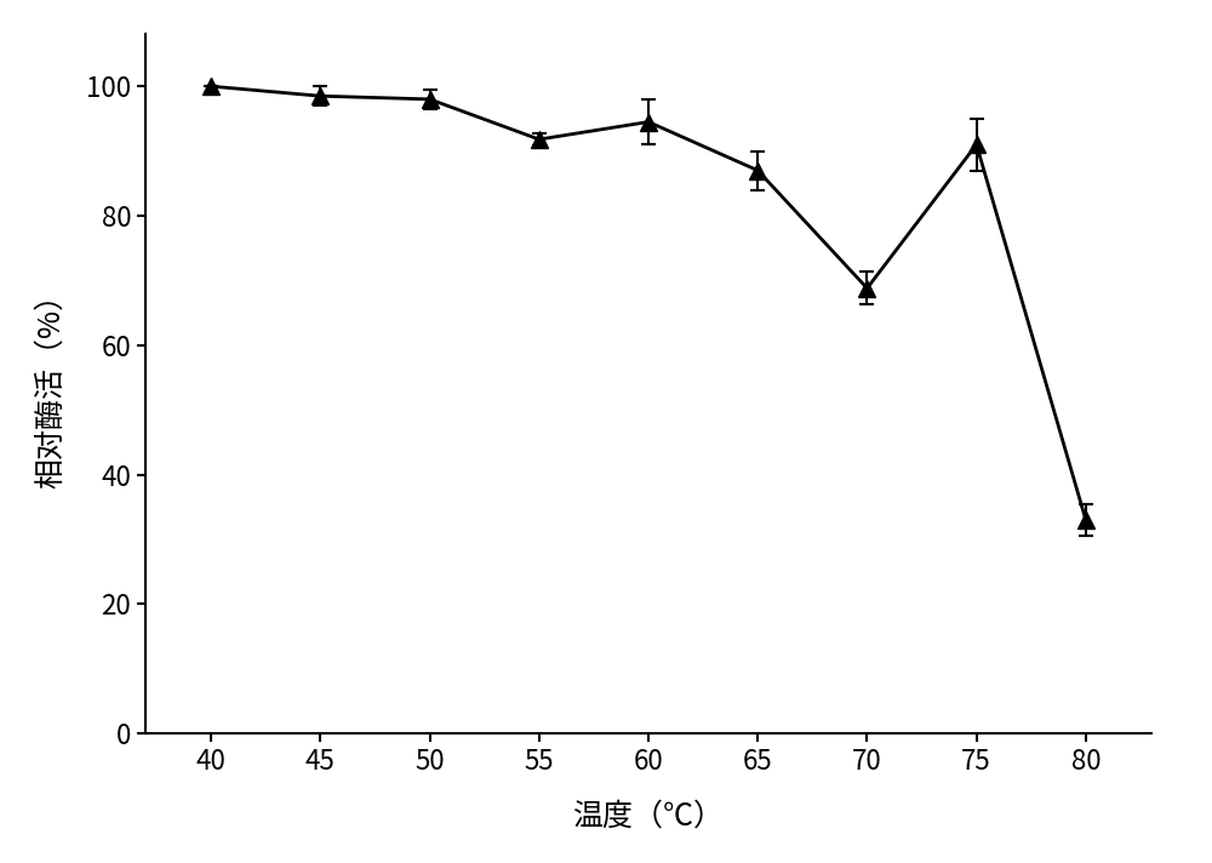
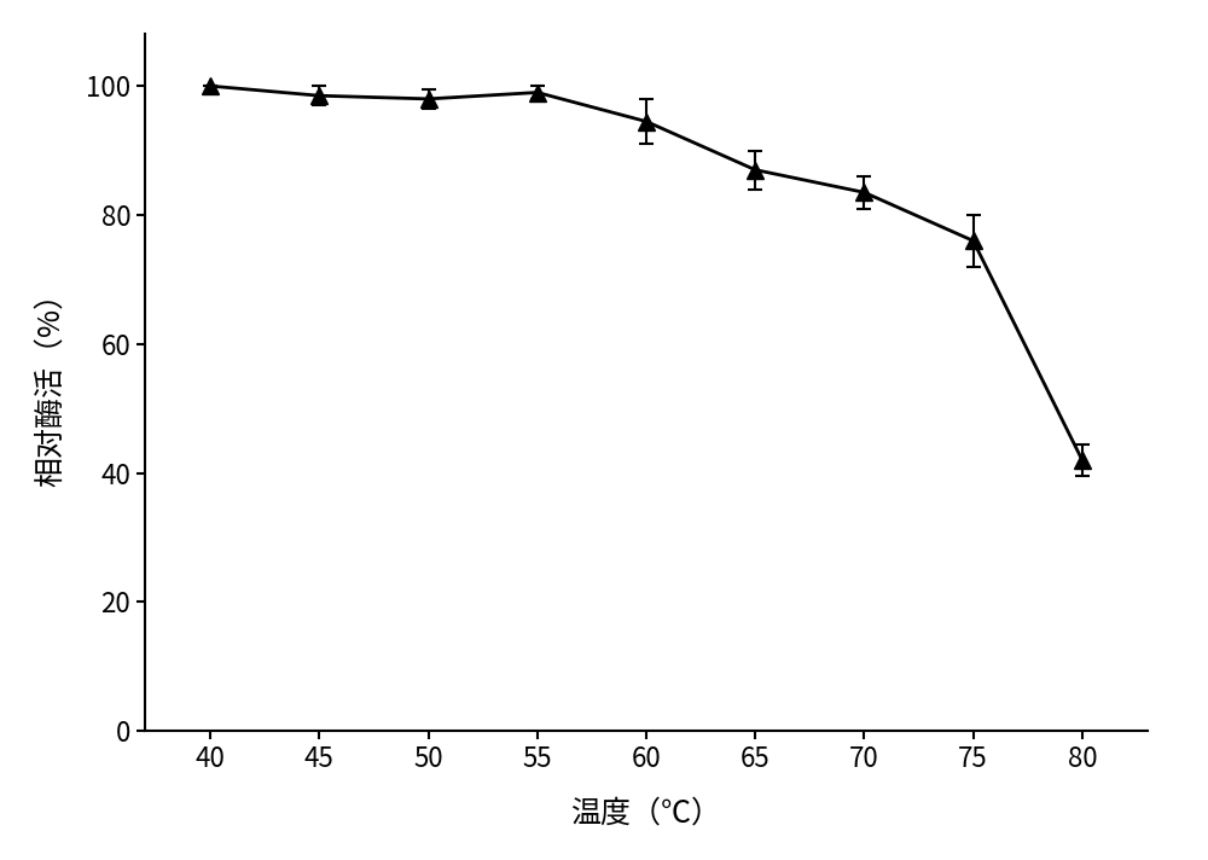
55: 91.8 -> 99.0
70: 68.8 -> 83.5
75: 91.0 -> 76.0
80: 33.0 -> 42.0
